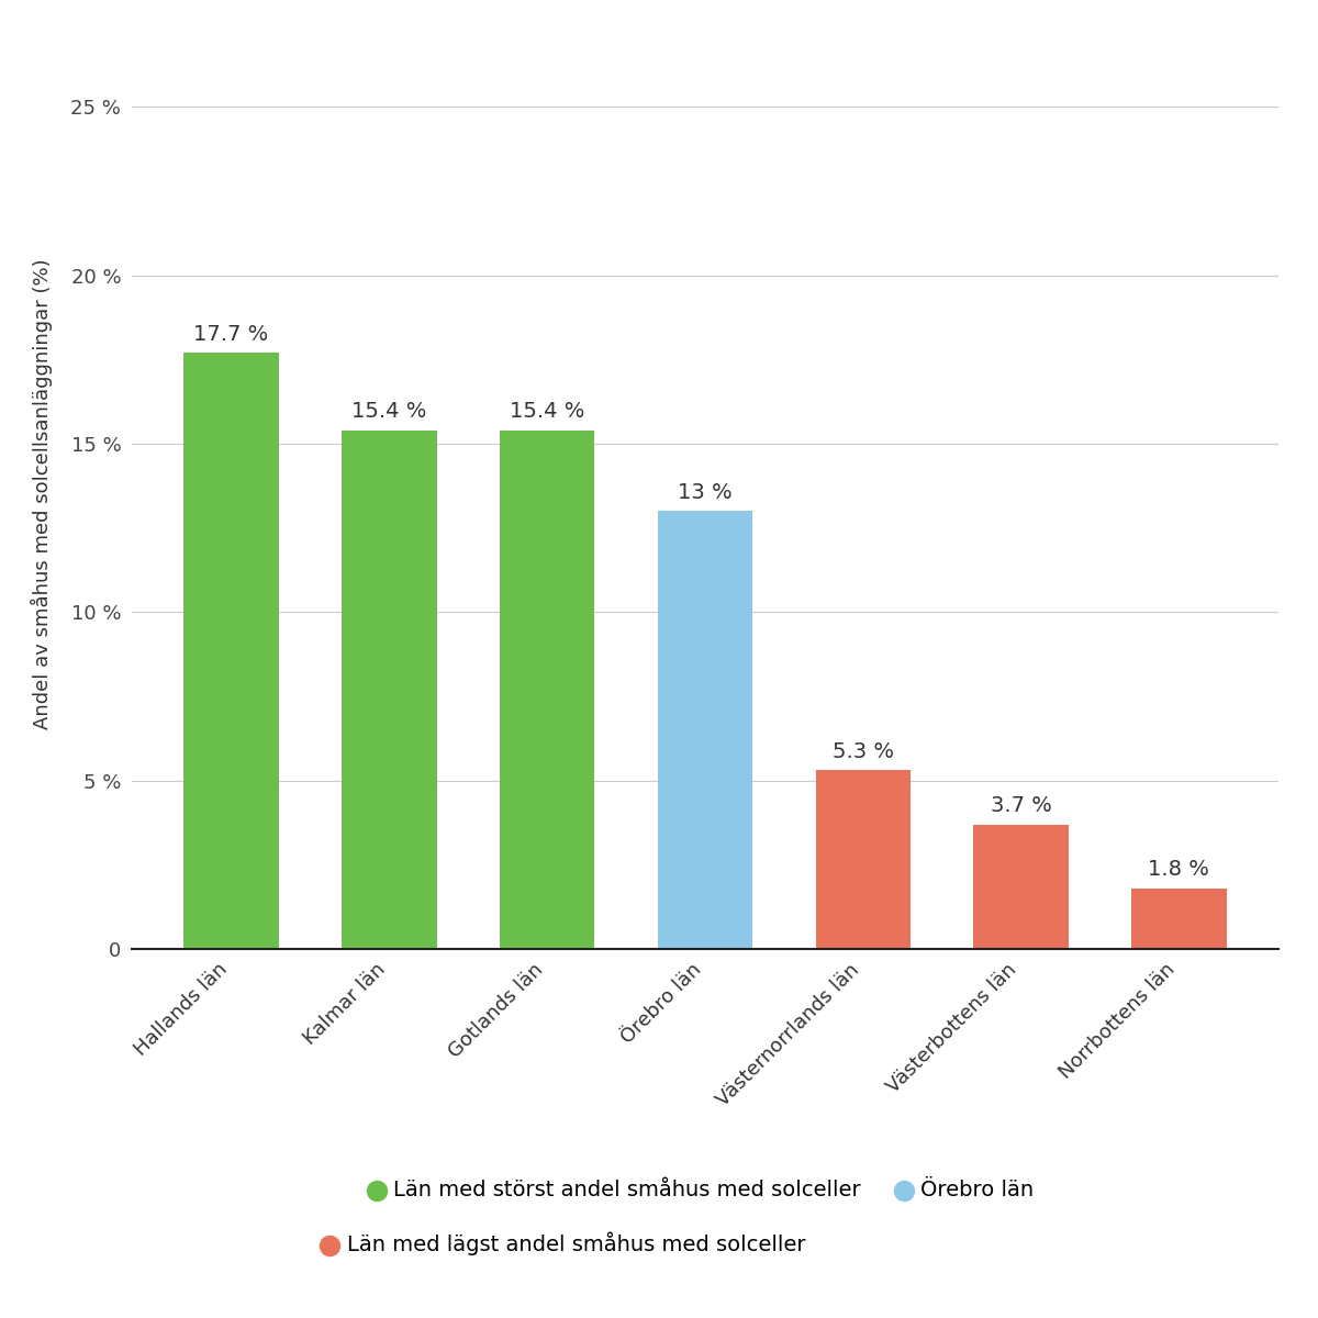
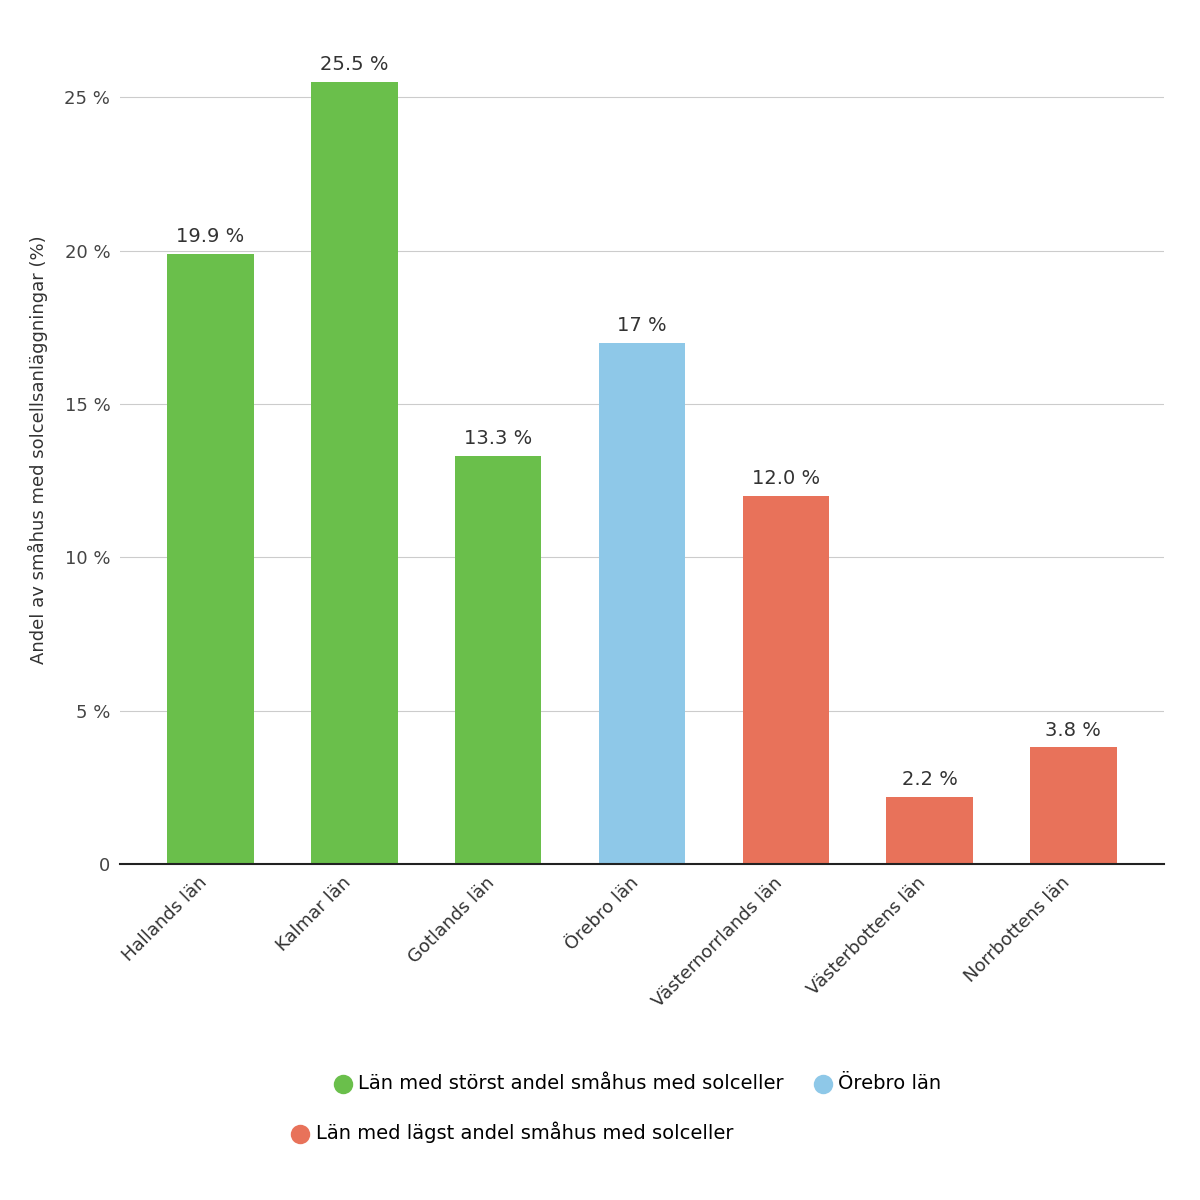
Hallands län: 17.7 -> 19.9
Kalmar län: 15.4 -> 25.5
Gotlands län: 15.4 -> 13.3
Örebro län: 13 -> 17
Västernorrlands län: 5.3 -> 12.0
Västerbottens län: 3.7 -> 2.2
Norrbottens län: 1.8 -> 3.8
